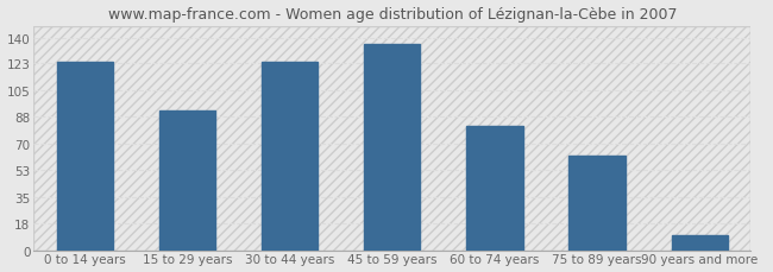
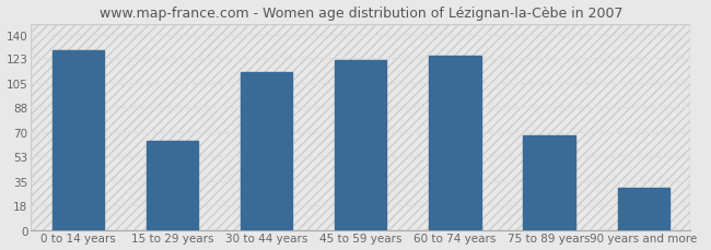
0 to 14 years: 124 -> 129
15 to 29 years: 92 -> 64
30 to 44 years: 124 -> 113
45 to 59 years: 136 -> 122
60 to 74 years: 82 -> 125
75 to 89 years: 62 -> 68
90 years and more: 10 -> 30
